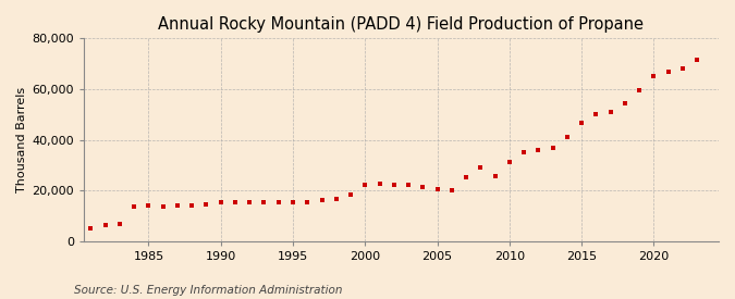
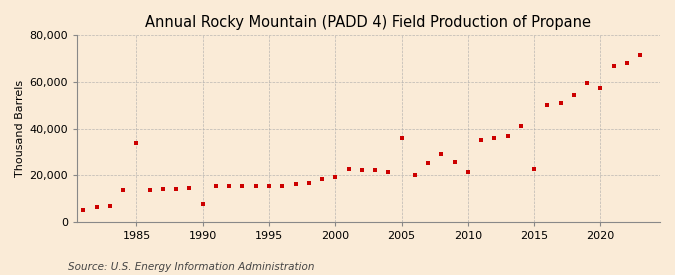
1985: 14,000 -> 34,000
1990: 15,500 -> 7,500
2000: 22,000 -> 19,000
2005: 20,500 -> 36,000
2010: 31,000 -> 21,500
2015: 46,500 -> 22,500
2020: 65,000 -> 57,500
